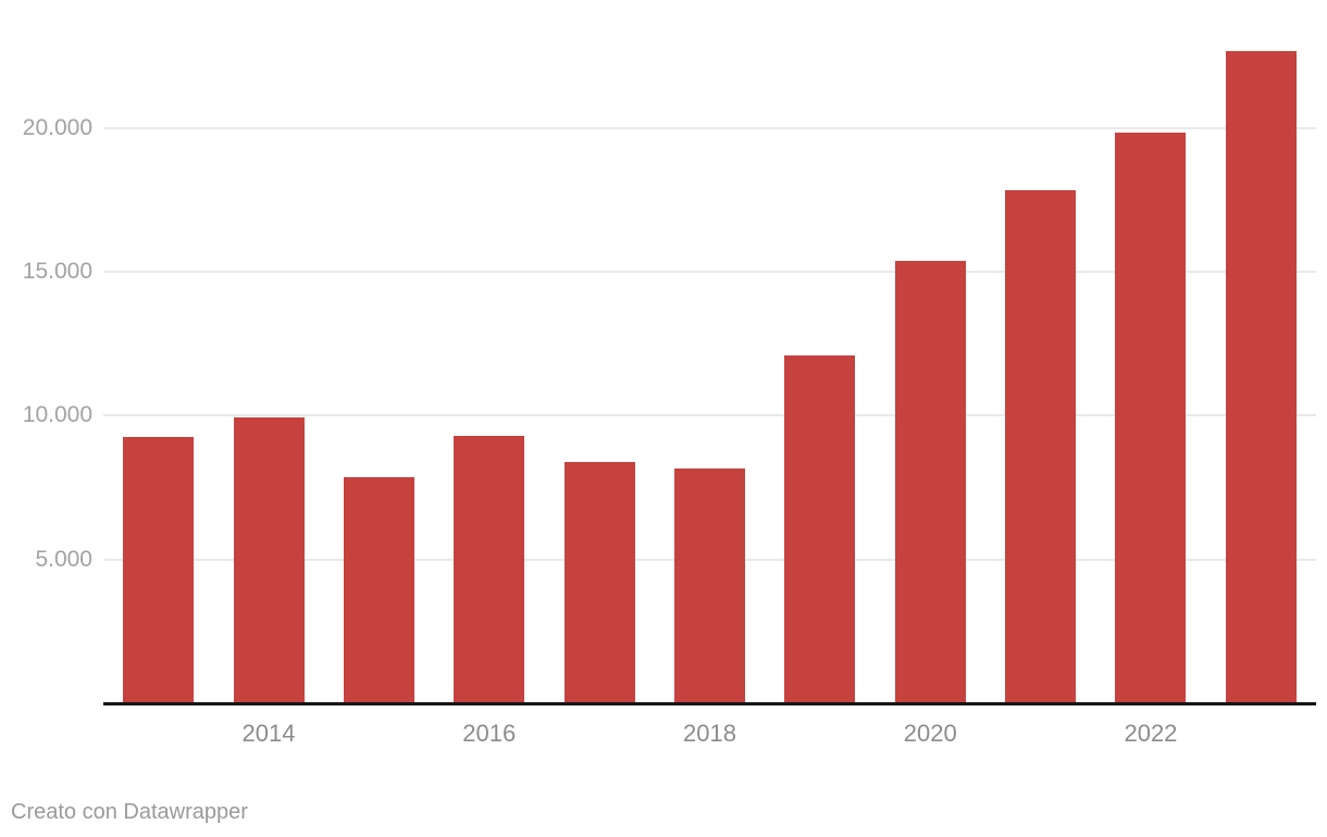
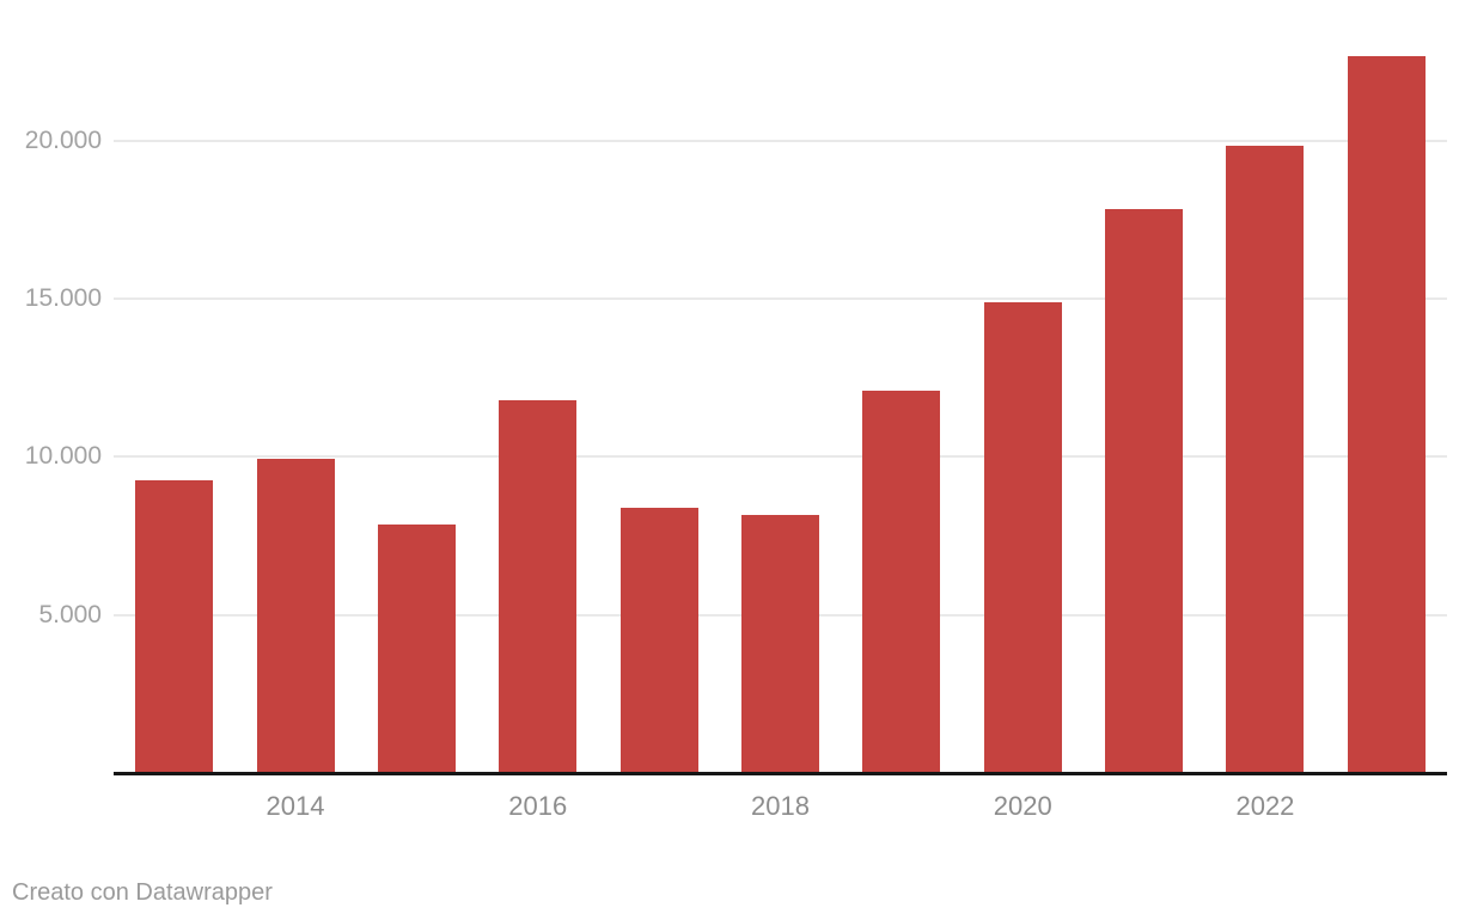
2016: 9300 -> 11800
2020: 15400 -> 14900
